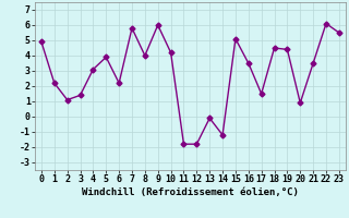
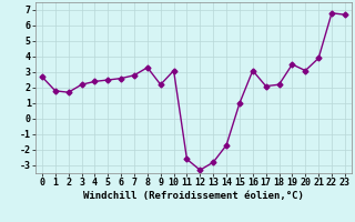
0: 4.9 -> 2.7
1: 2.2 -> 1.8
2: 1.1 -> 1.7
3: 1.4 -> 2.2
4: 3.1 -> 2.4
5: 3.9 -> 2.5
6: 2.2 -> 2.6
7: 5.8 -> 2.8
8: 4.0 -> 3.3
9: 6.0 -> 2.2
10: 4.2 -> 3.1
11: -1.8 -> -2.6
12: -1.8 -> -3.3
13: -0.1 -> -2.8
14: -1.2 -> -1.7
15: 5.1 -> 1.0
16: 3.5 -> 3.1
17: 1.5 -> 2.1
18: 4.5 -> 2.2
19: 4.4 -> 3.5
20: 0.9 -> 3.1
21: 3.5 -> 3.9
22: 6.1 -> 6.8
23: 5.5 -> 6.7
